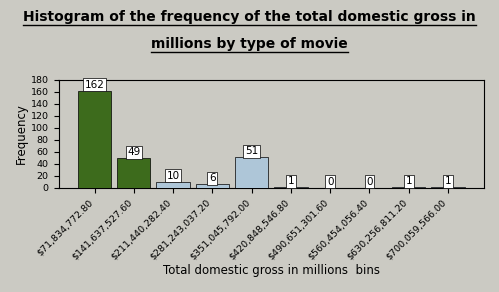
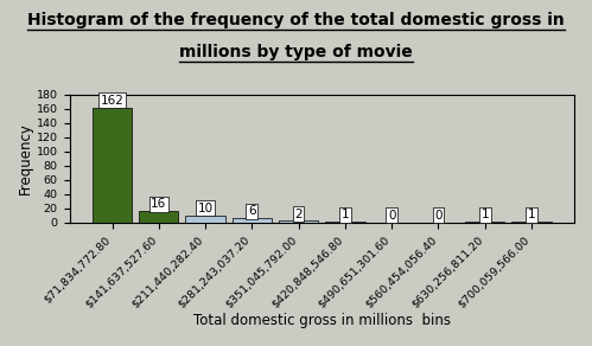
$141,637,527.60: 49 -> 16
$351,045,792.00: 51 -> 2
